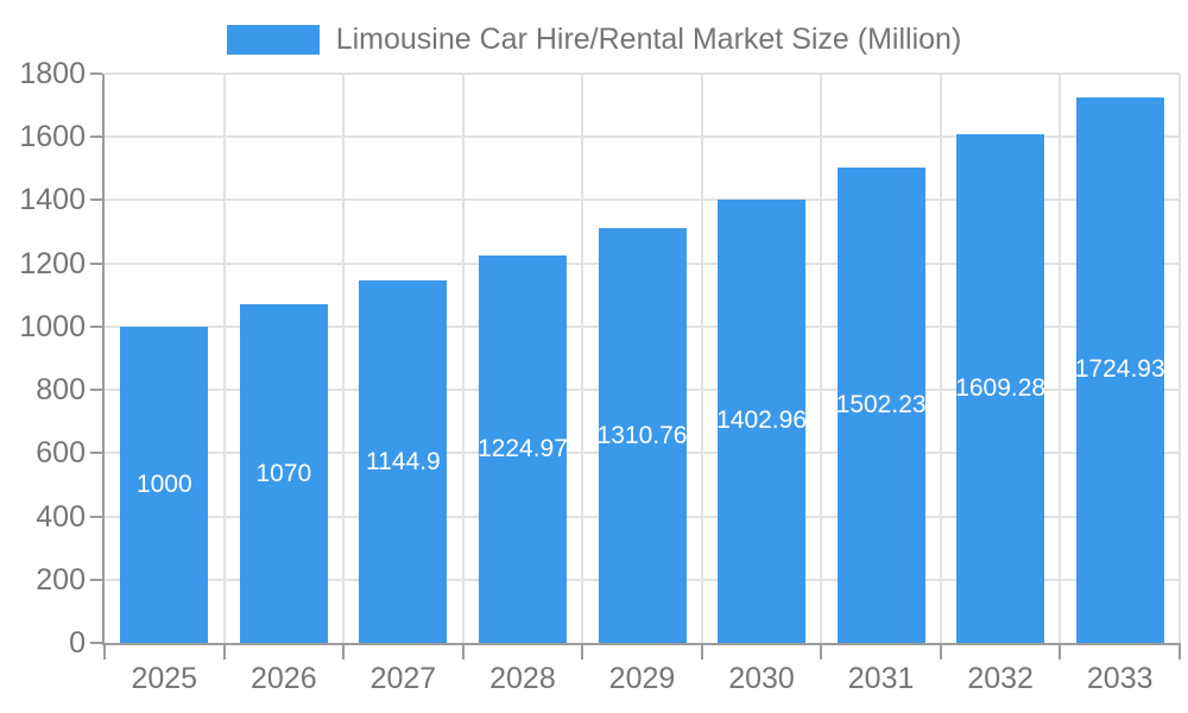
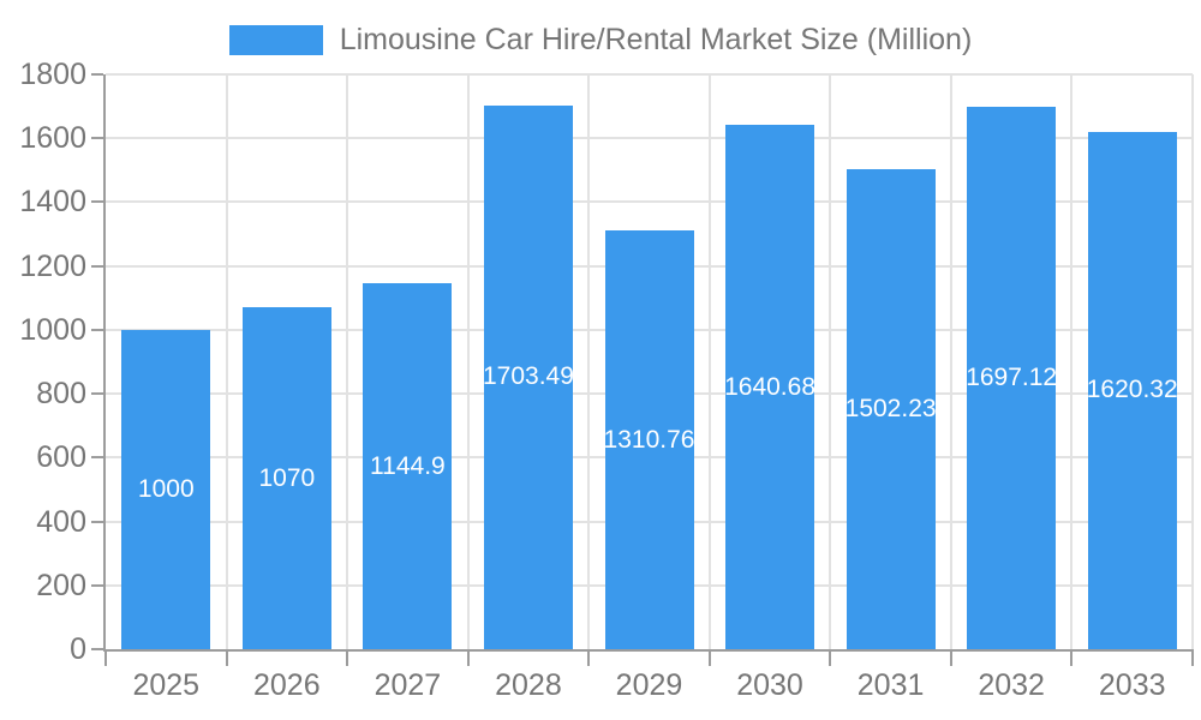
2028: 1224.97 -> 1703.49
2030: 1402.96 -> 1640.68
2032: 1609.28 -> 1697.12
2033: 1724.93 -> 1620.32
